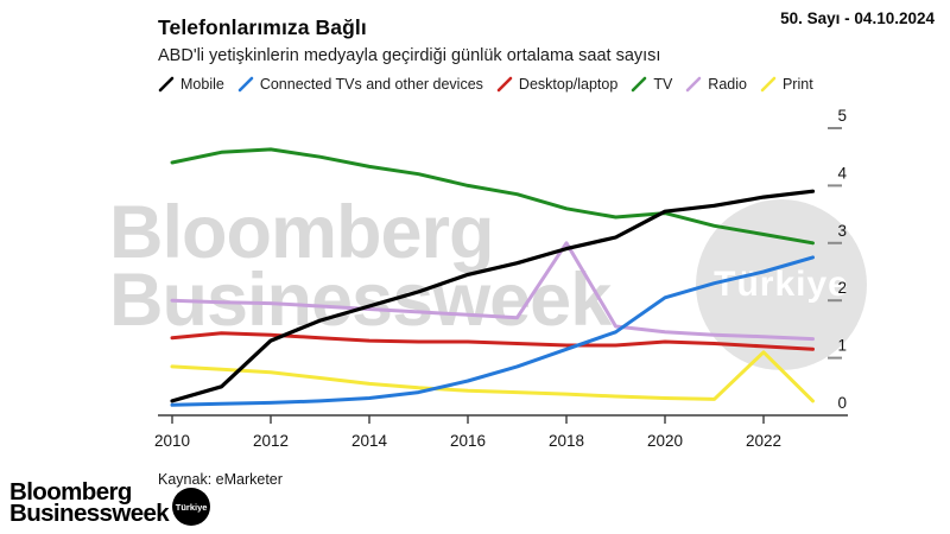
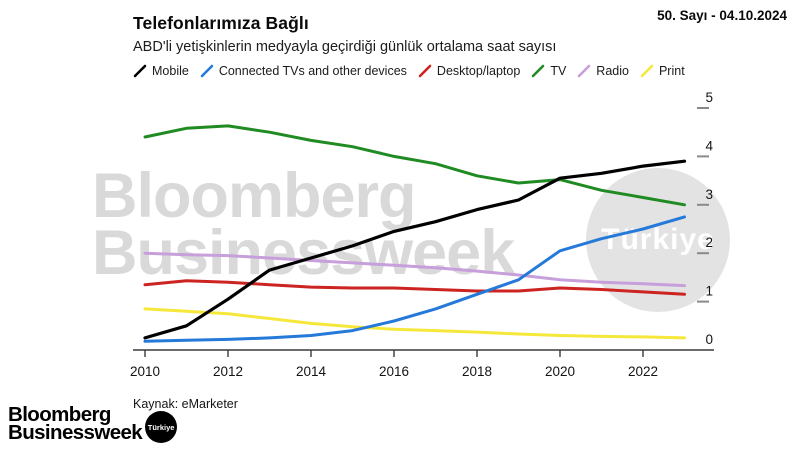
Mobile/2012: 1.3 -> 1.1
Radio/2018: 3.0 -> 1.6
Print/2022: 1.1 -> 0.3
